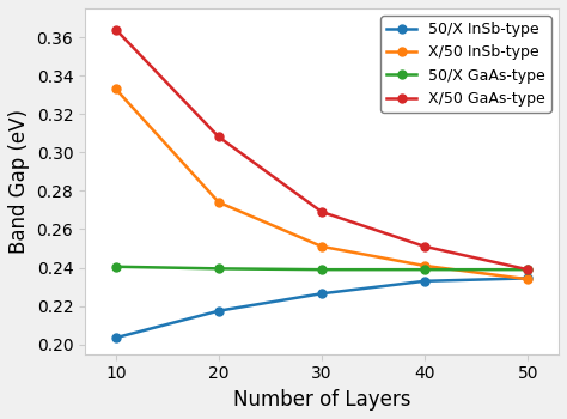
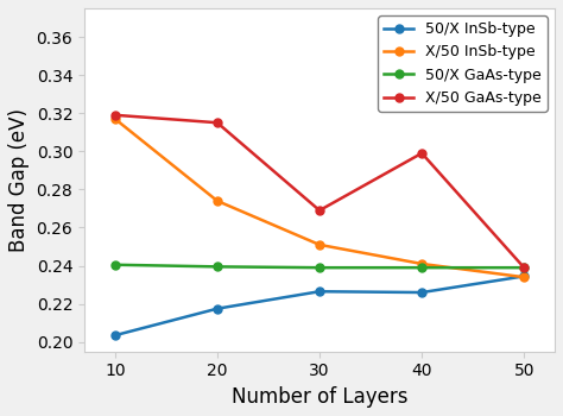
X/50 InSb-type/10: 0.333 -> 0.317
X/50 GaAs-type/10: 0.364 -> 0.319
X/50 GaAs-type/20: 0.308 -> 0.315
50/X InSb-type/40: 0.233 -> 0.226
X/50 GaAs-type/40: 0.251 -> 0.299
